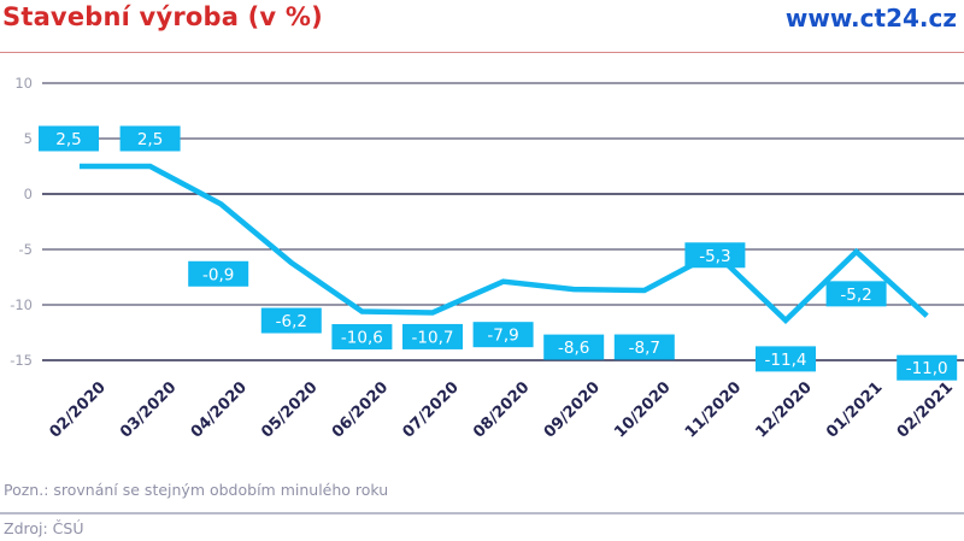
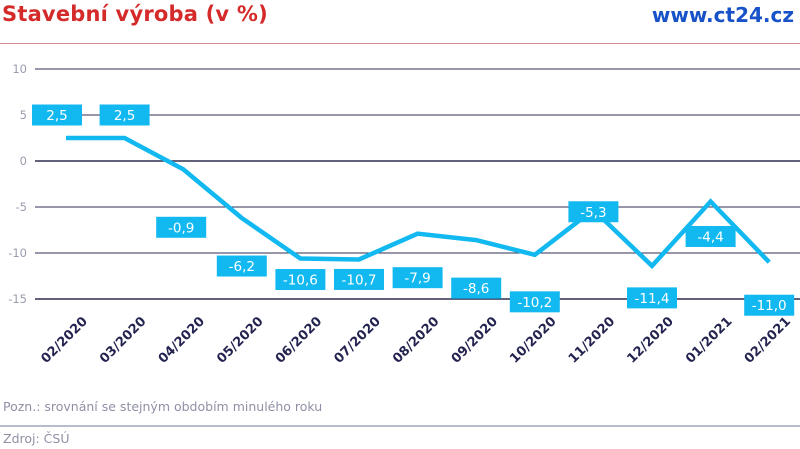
10/2020: -8,7 -> -10,2
01/2021: -5,2 -> -4,4
